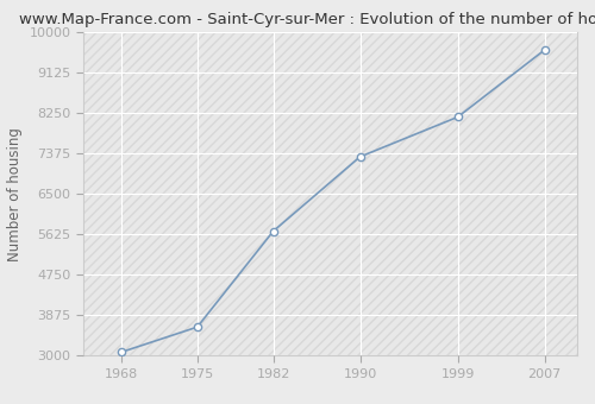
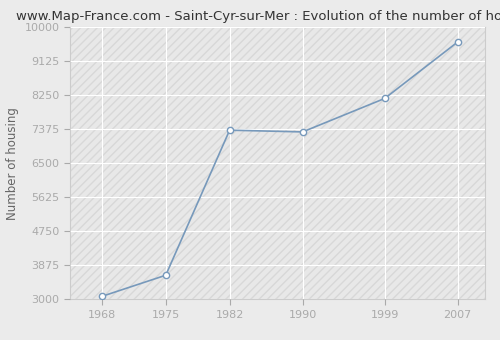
1982: 5690 -> 7350
